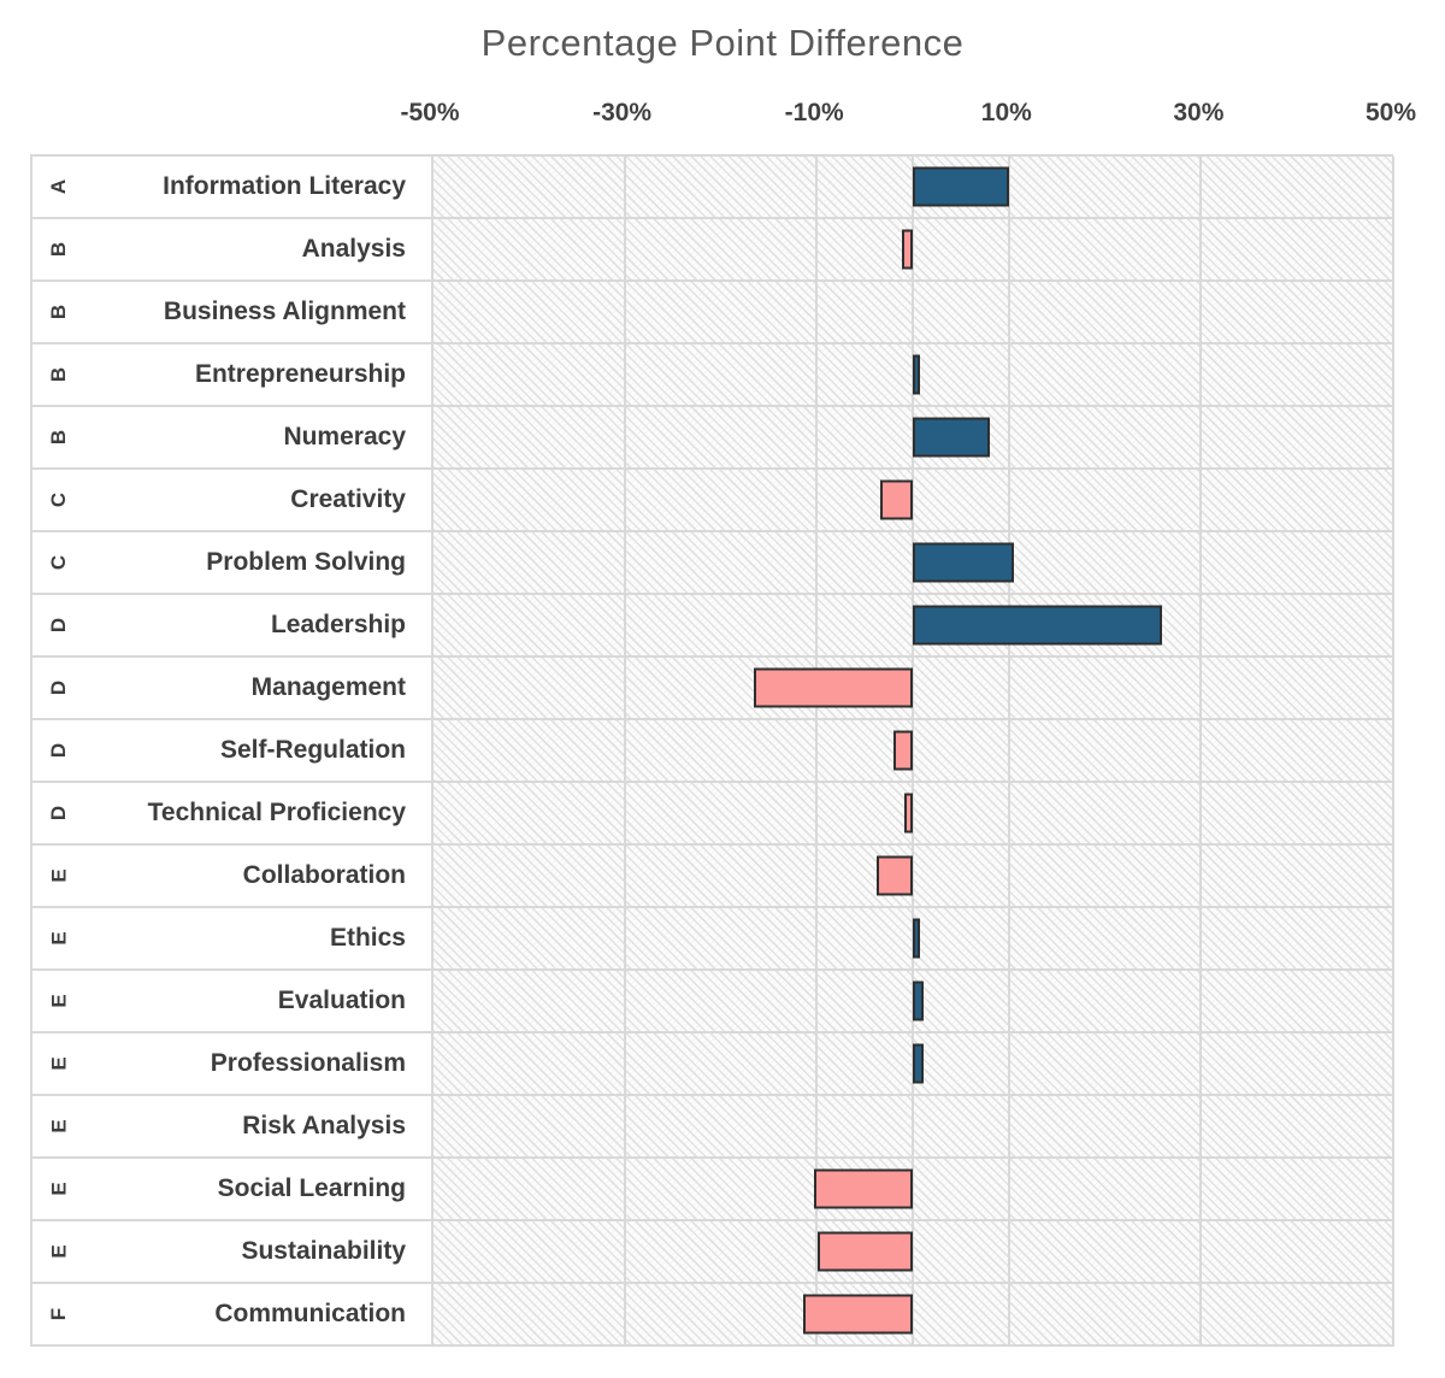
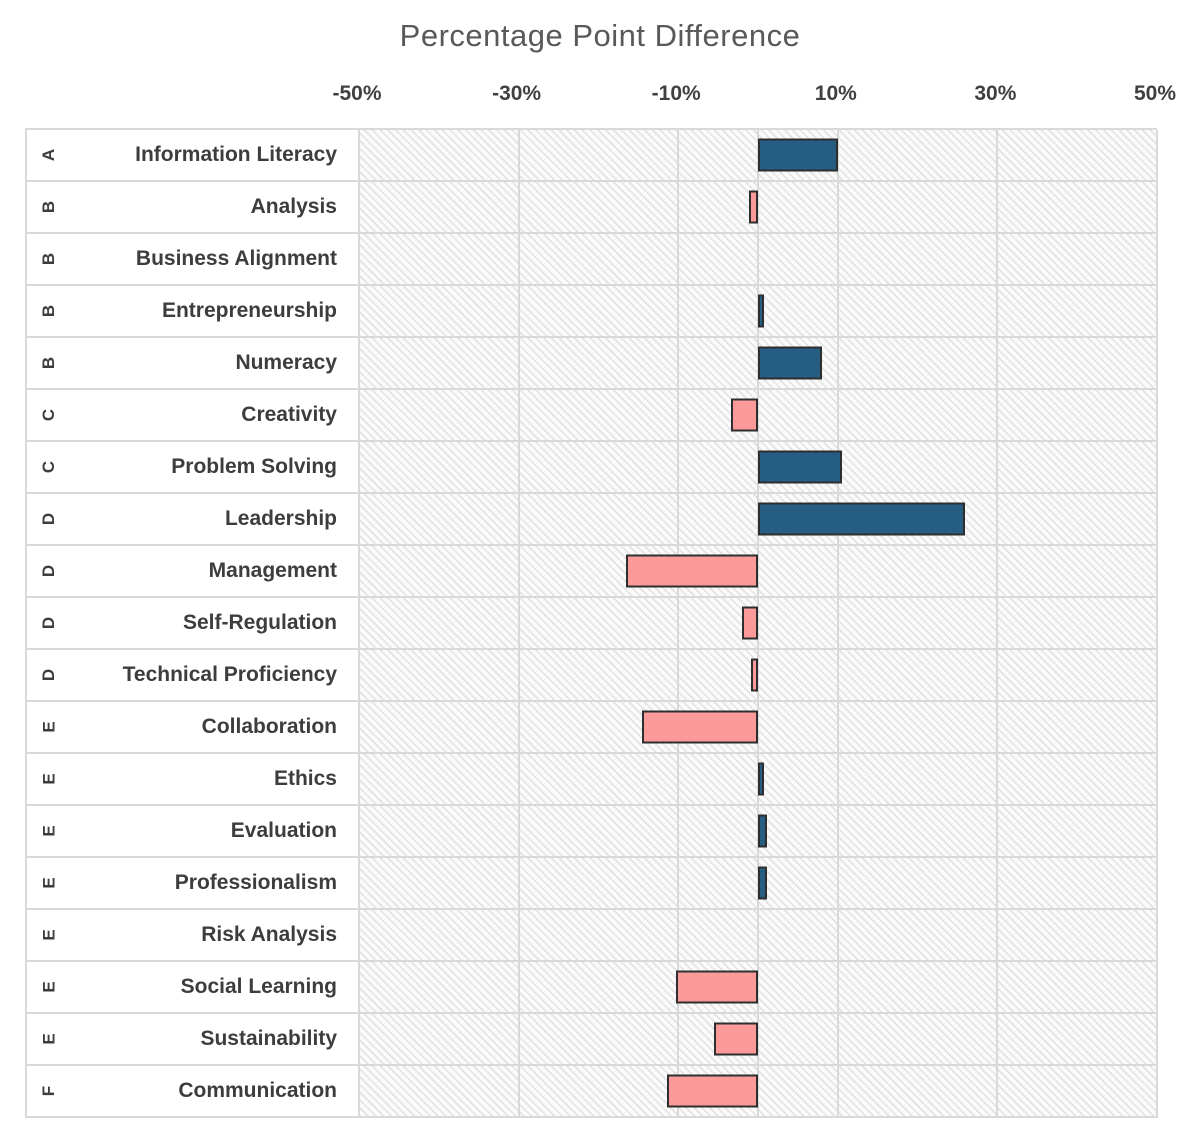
Collaboration: -3% -> -14%
Sustainability: -9% -> -5%
